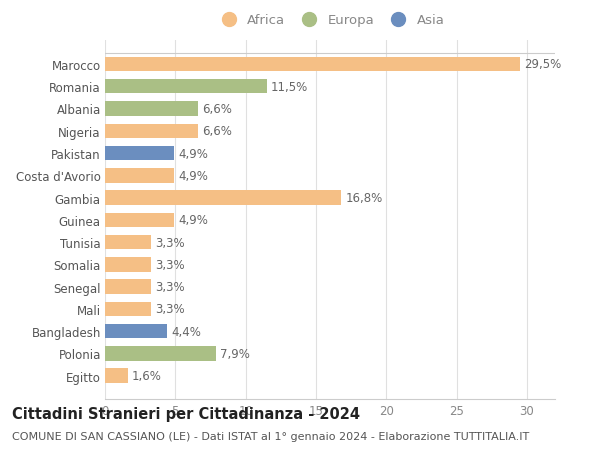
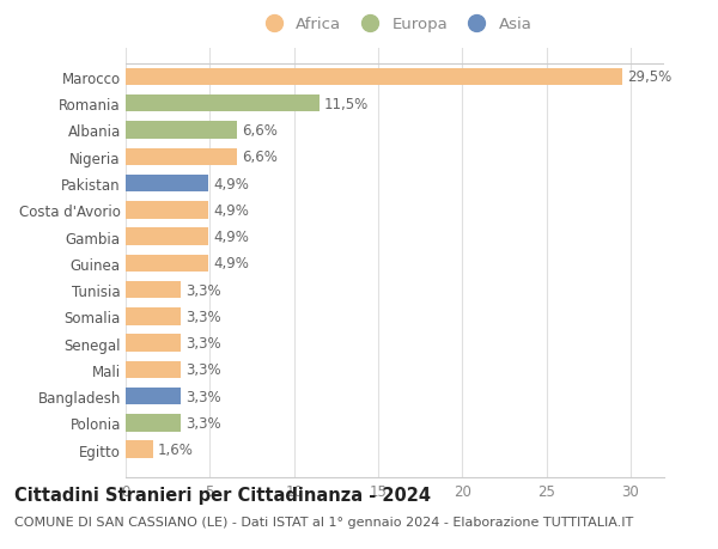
Gambia: 16,8% -> 4,9%
Bangladesh: 4,4% -> 3,3%
Polonia: 7,9% -> 3,3%
